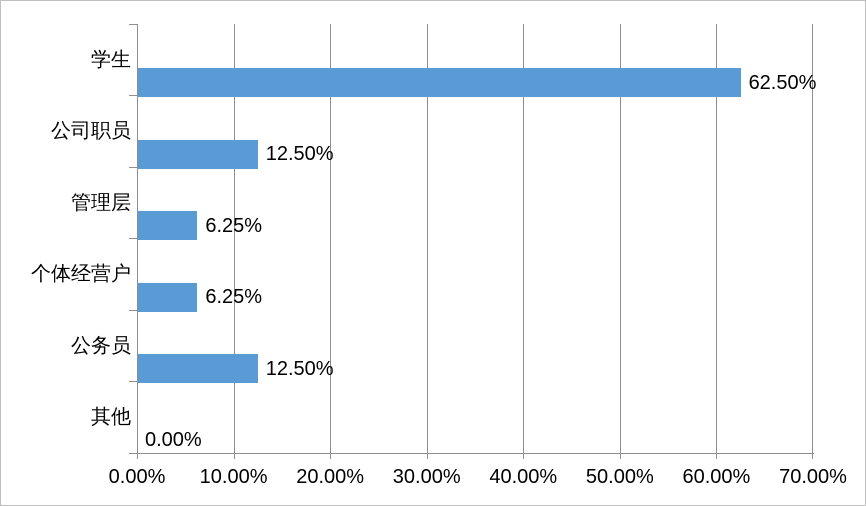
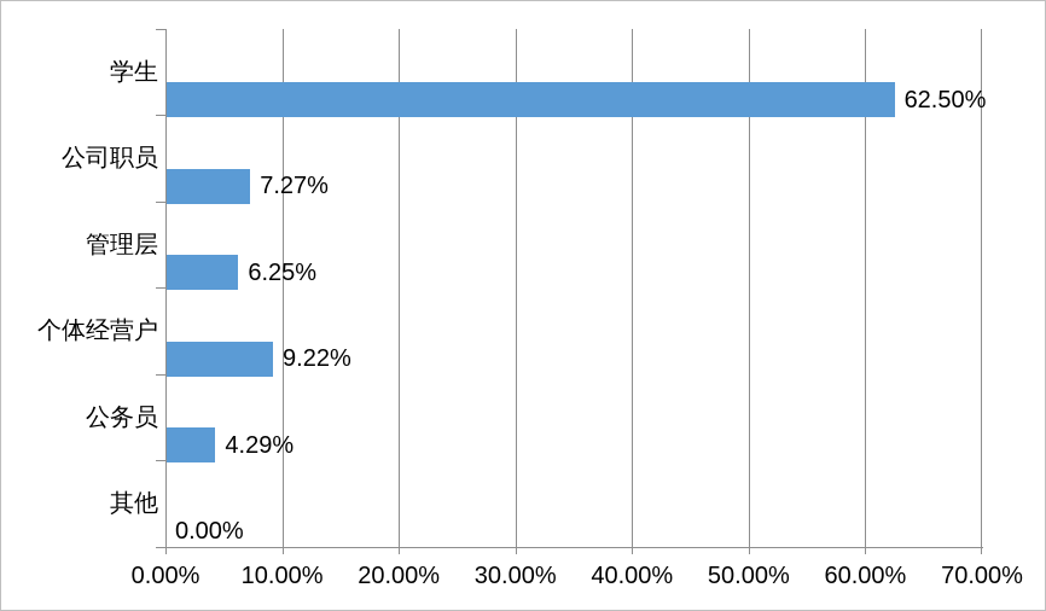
公司职员: 12.50% -> 7.27%
个体经营户: 6.25% -> 9.22%
公务员: 12.50% -> 4.29%
